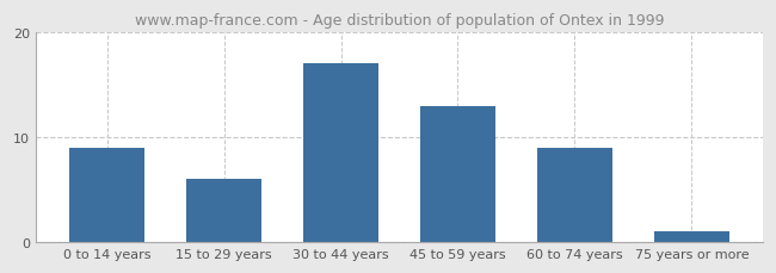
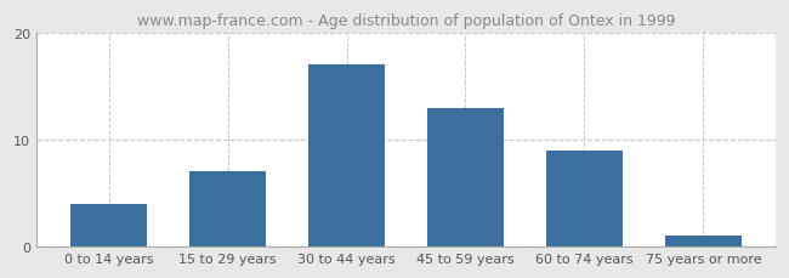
0 to 14 years: 9 -> 4
15 to 29 years: 6 -> 7
